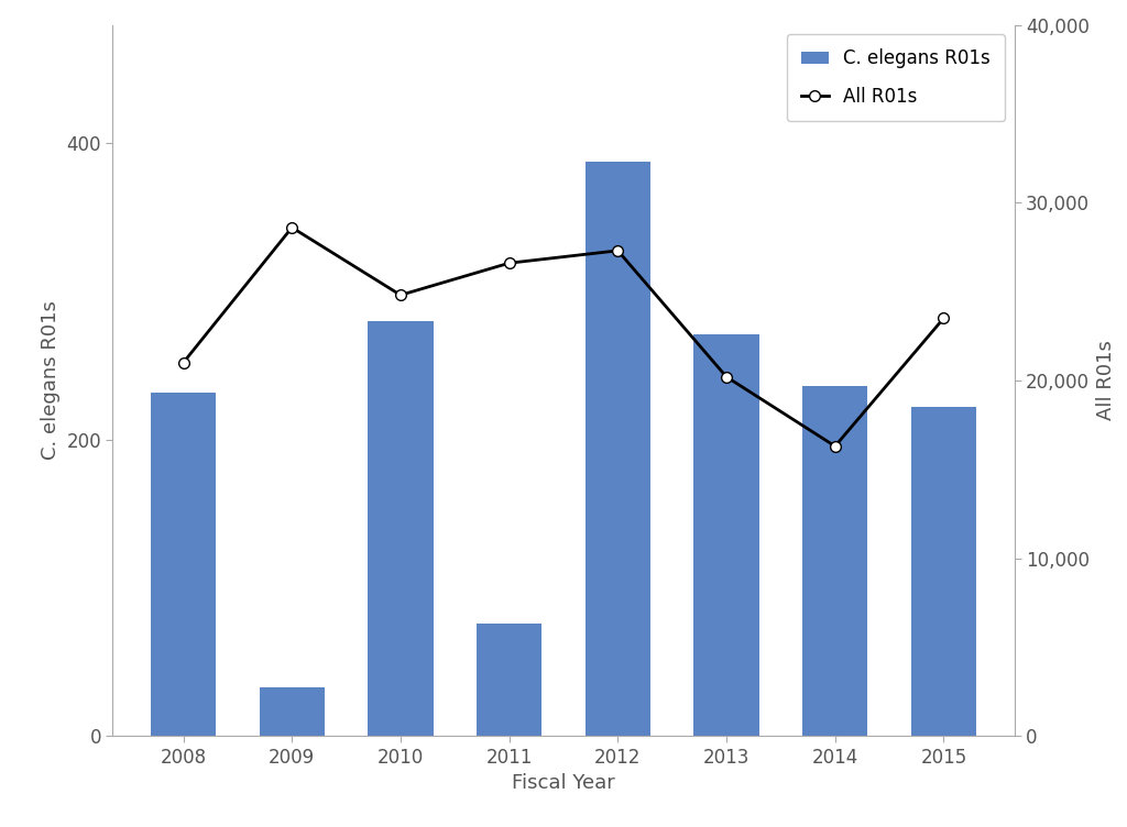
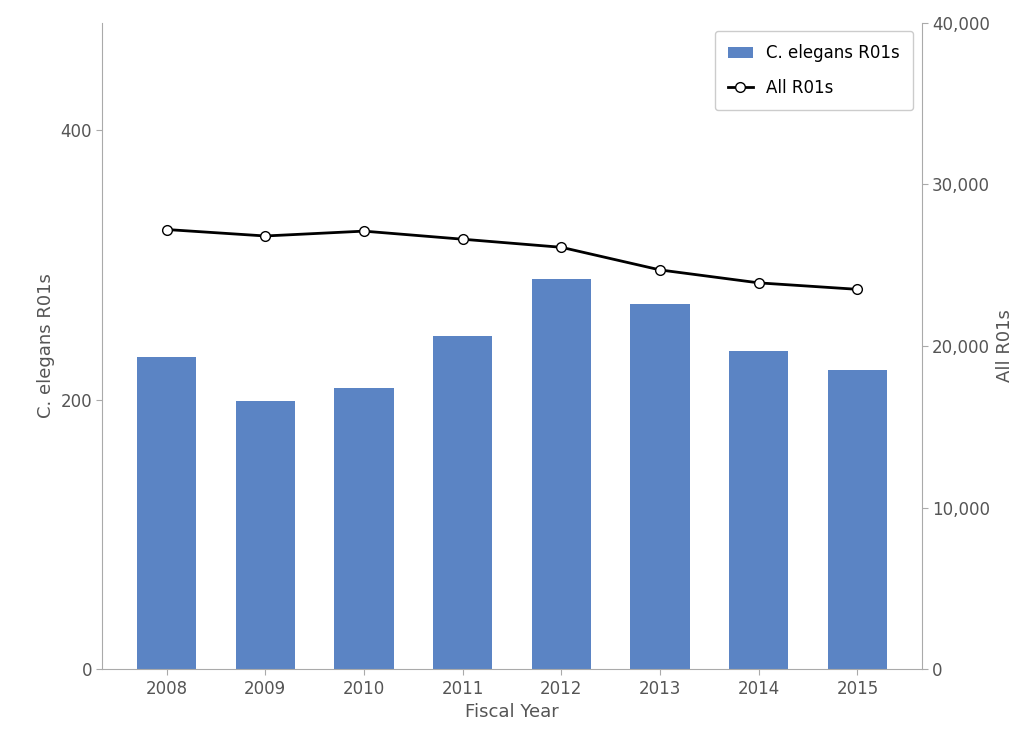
All R01s/2008: 21,000 -> 27,200
C. elegans R01s/2009: 33 -> 199
All R01s/2009: 28,600 -> 26,800
C. elegans R01s/2010: 280 -> 209
All R01s/2010: 24,800 -> 27,100
C. elegans R01s/2011: 76 -> 247
C. elegans R01s/2012: 388 -> 290
All R01s/2012: 27,300 -> 26,100
All R01s/2013: 20,200 -> 24,700
All R01s/2014: 16,300 -> 23,900
